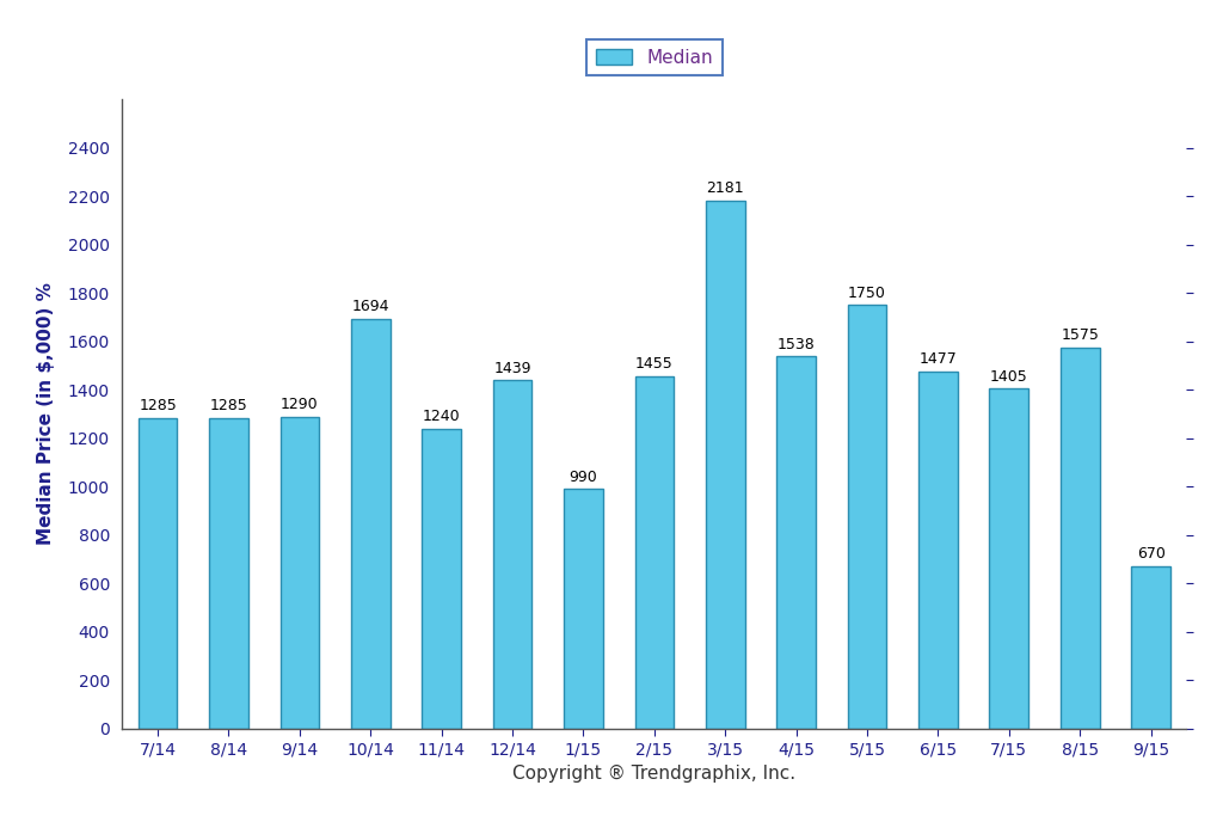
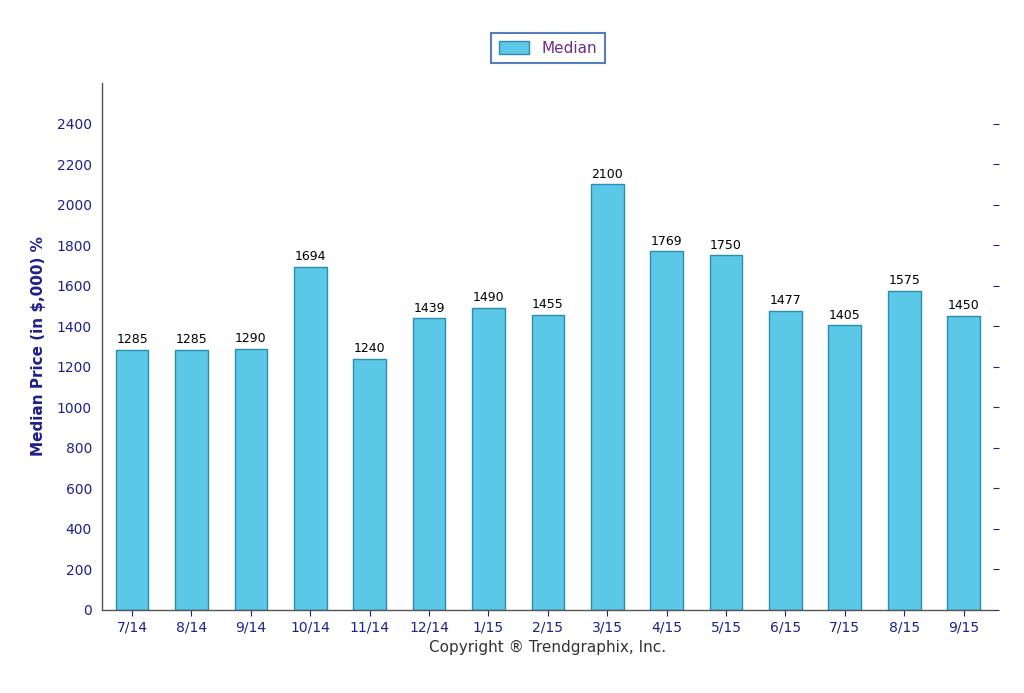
1/15: 990 -> 1490
3/15: 2181 -> 2100
4/15: 1538 -> 1769
9/15: 670 -> 1450
